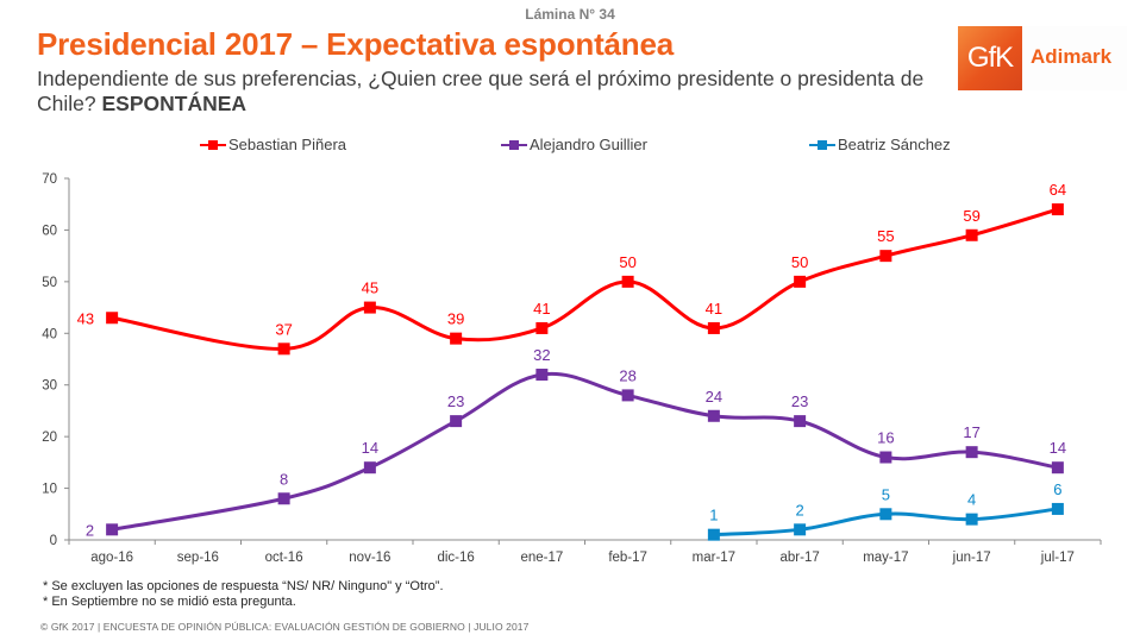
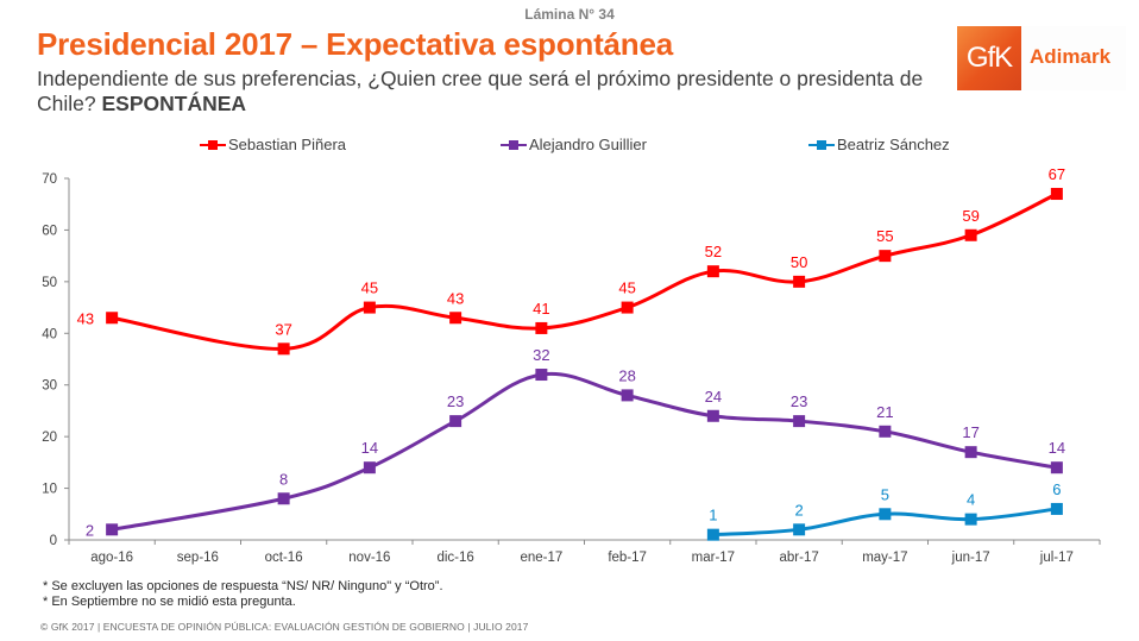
Sebastian Piñera/dic-16: 39 -> 43
Sebastian Piñera/feb-17: 50 -> 45
Sebastian Piñera/mar-17: 41 -> 52
Alejandro Guillier/may-17: 16 -> 21
Sebastian Piñera/jul-17: 64 -> 67
